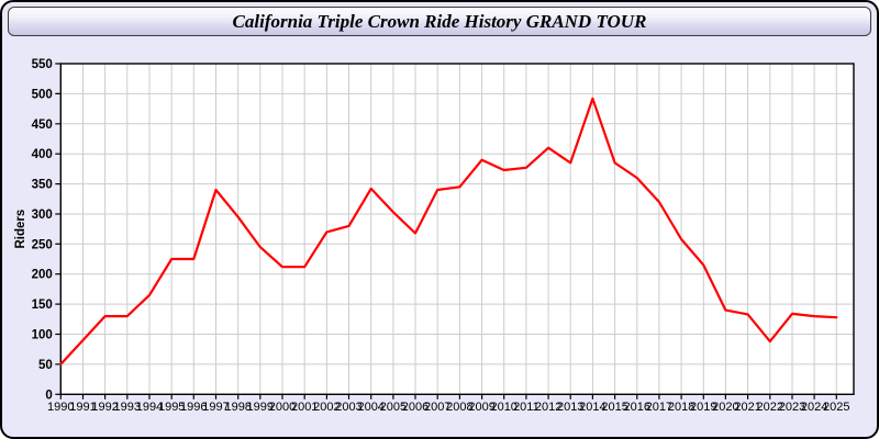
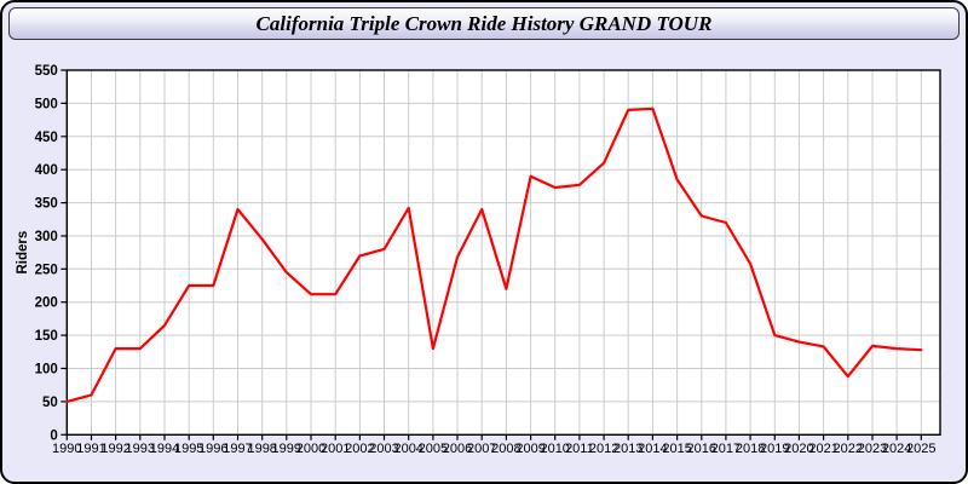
1991: 90 -> 60
2005: 300 -> 130
2008: 340 -> 220
2013: 380 -> 490
2016: 360 -> 330
2019: 220 -> 150
